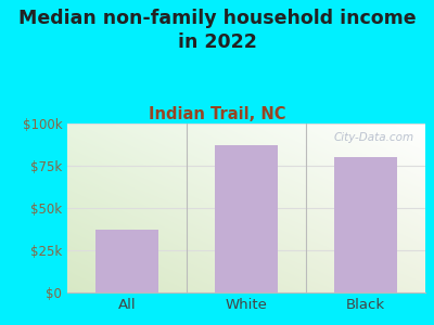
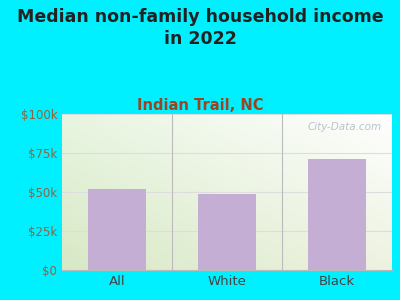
All: $37k -> $52k
White: $87k -> $49k
Black: $80k -> $71k
